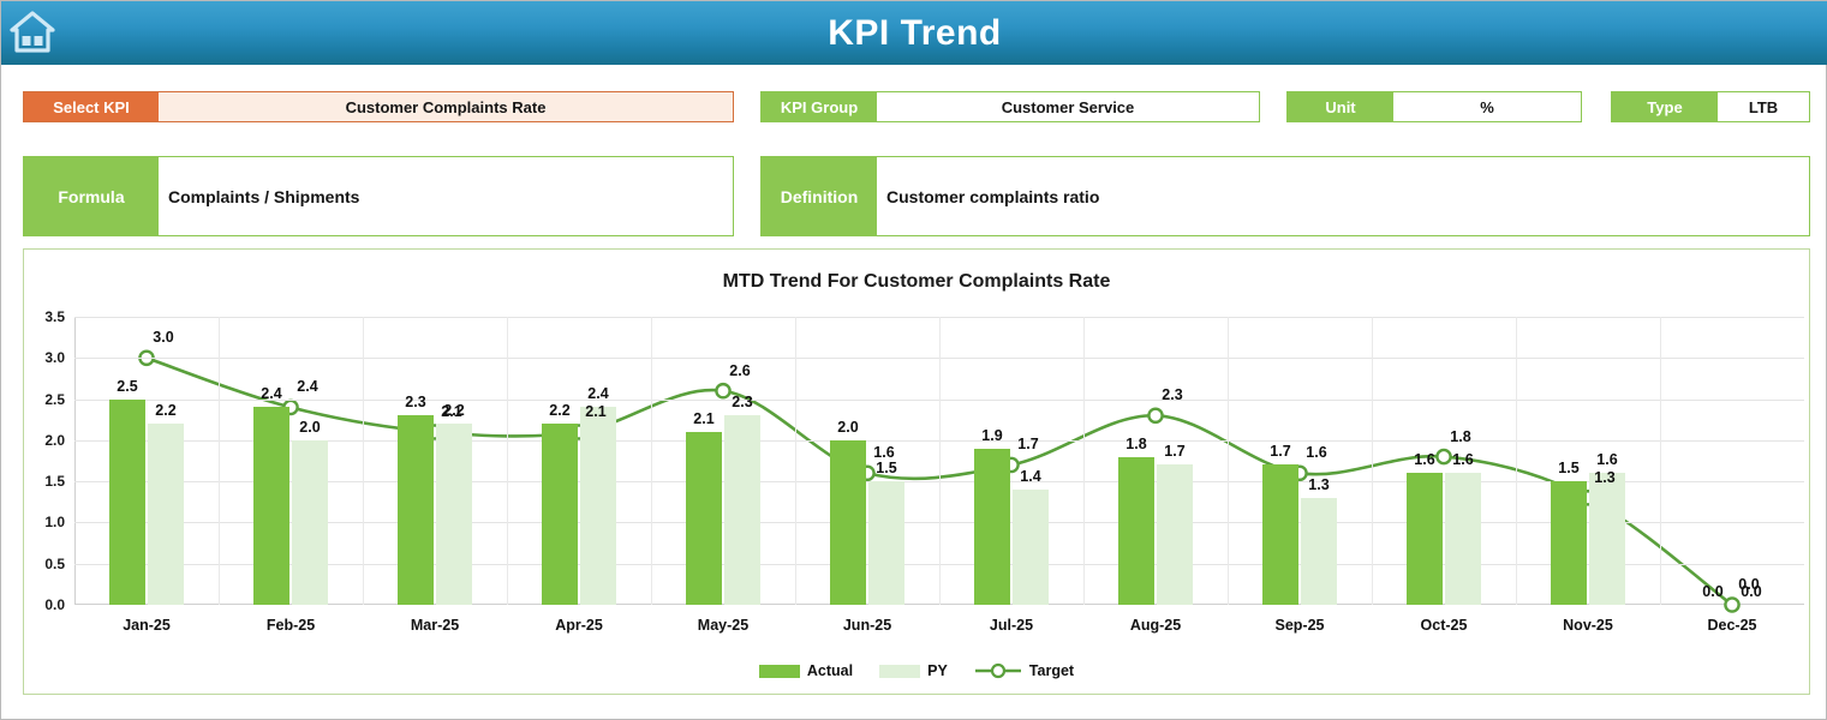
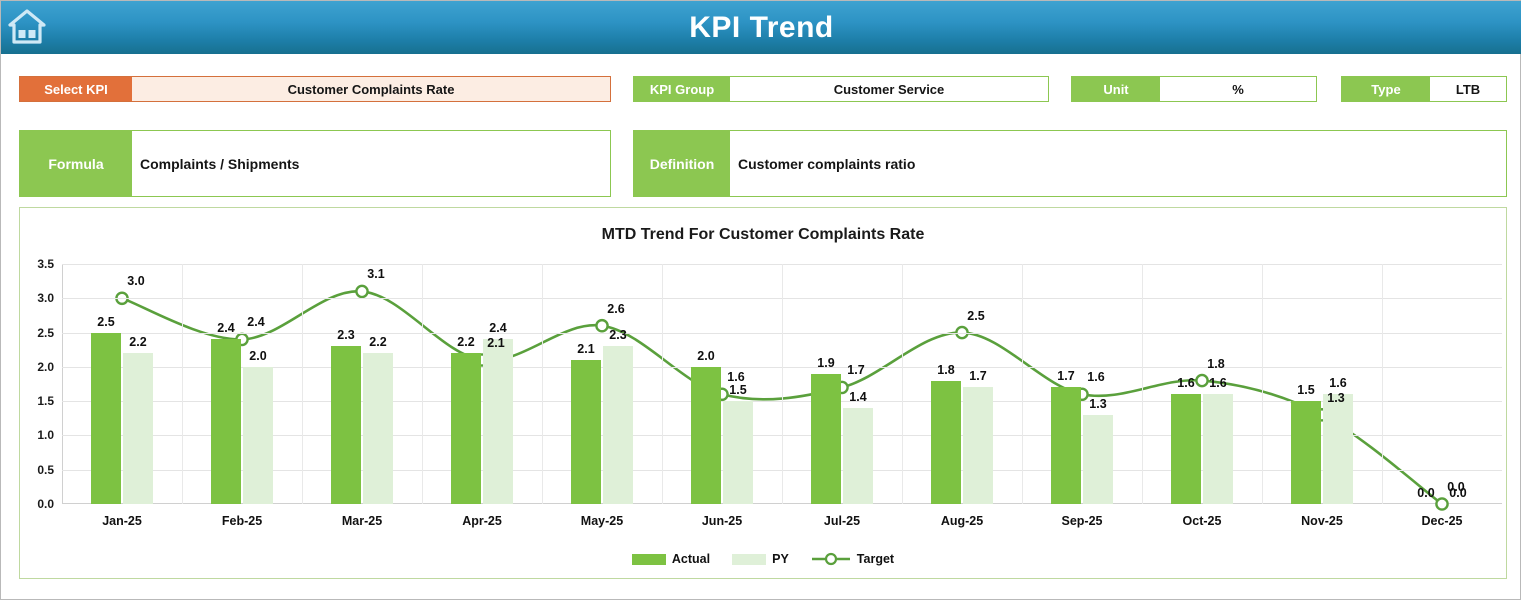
Target/Mar-25: 2.1 -> 3.1
Target/Aug-25: 2.3 -> 2.5
